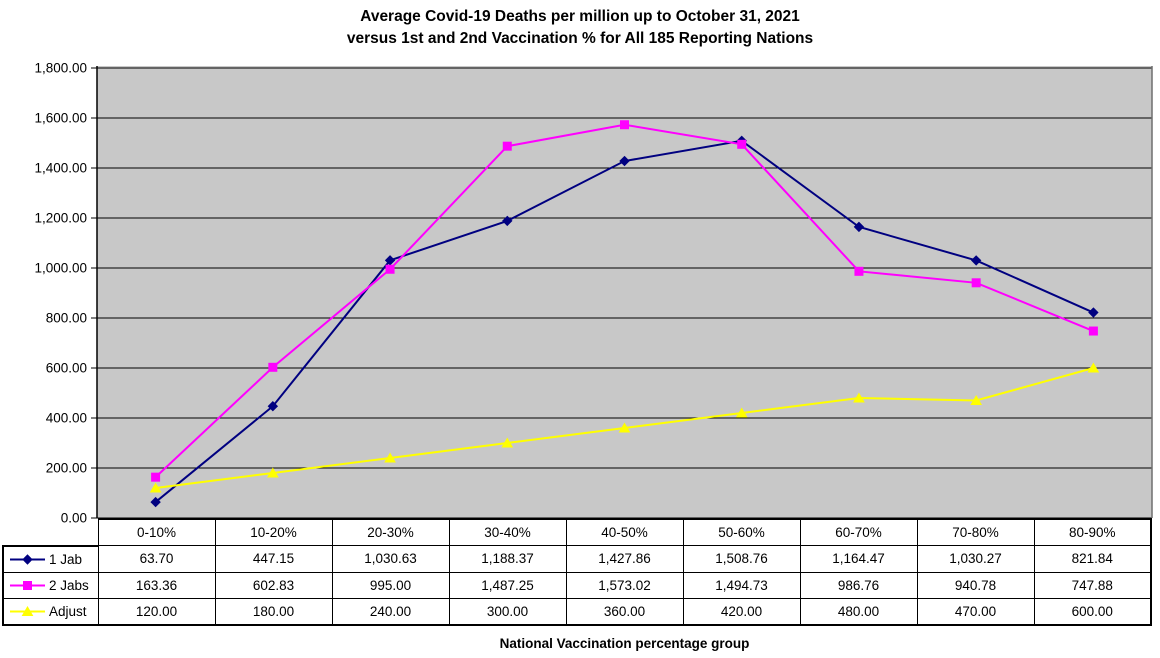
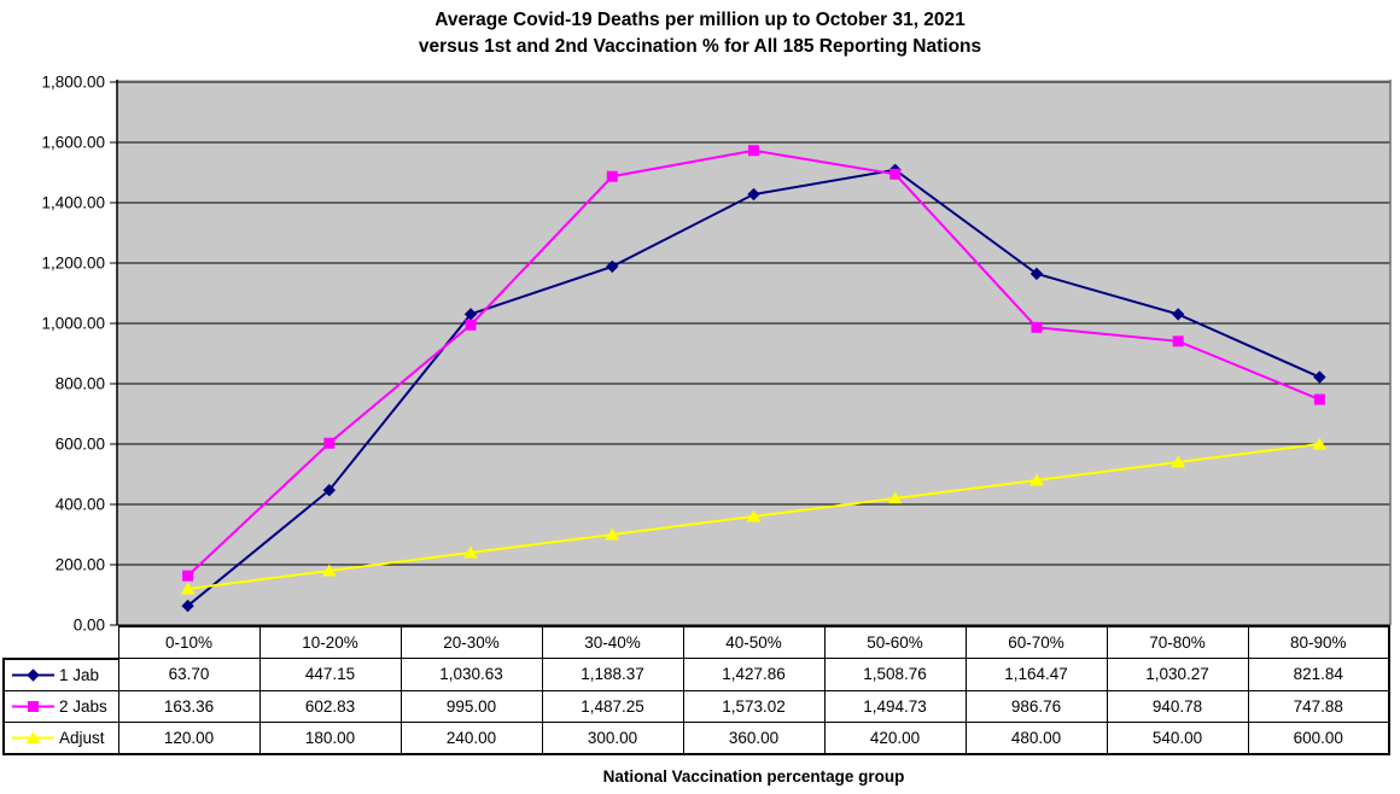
Adjust/70-80%: 470.00 -> 540.00
